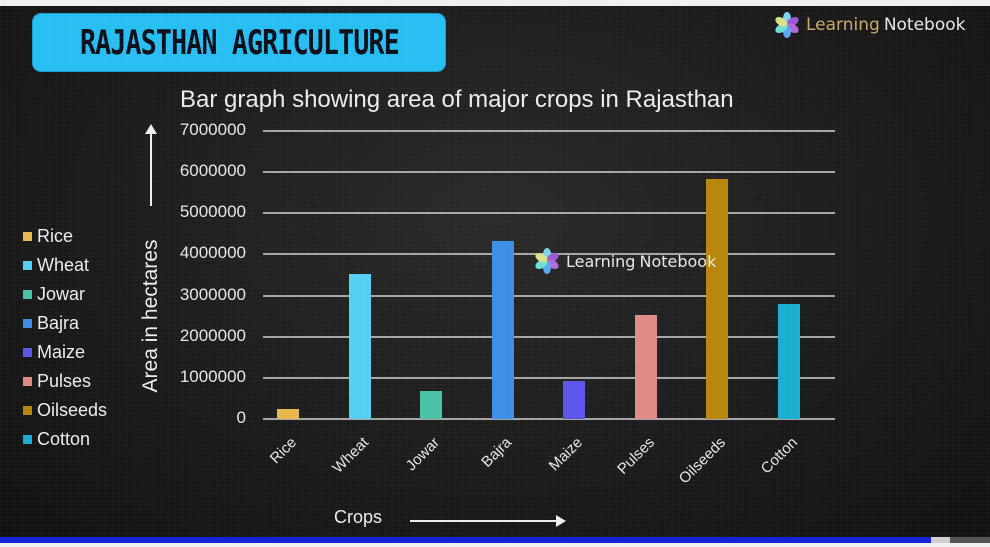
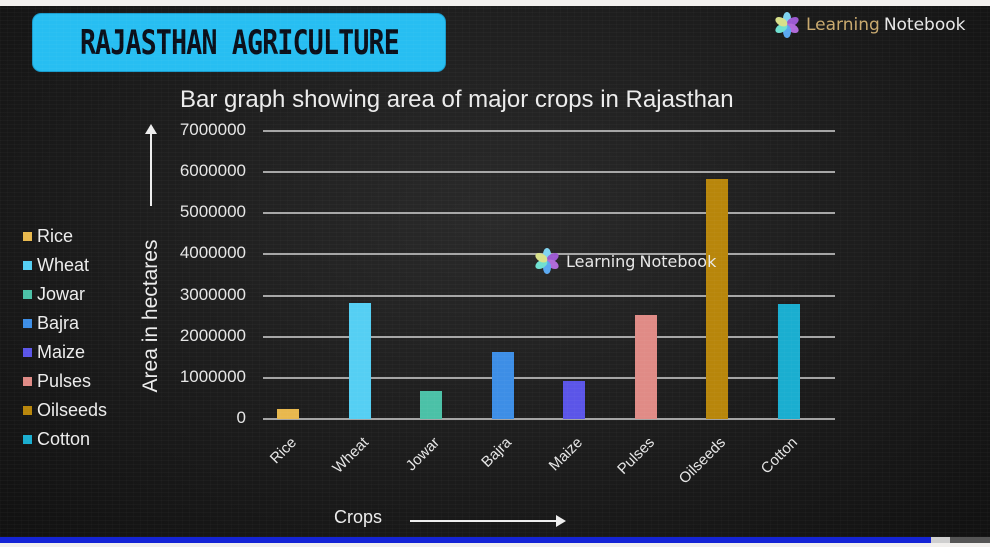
Wheat: 3500000 -> 2800000
Bajra: 4300000 -> 1600000
